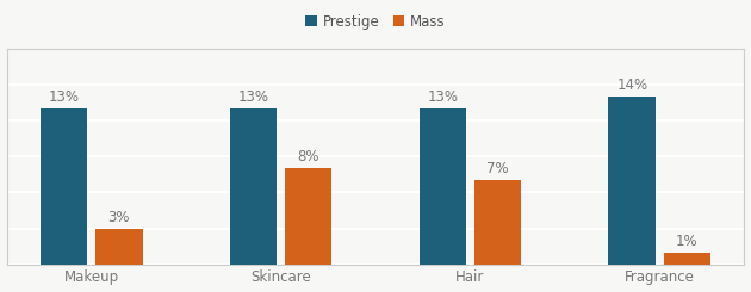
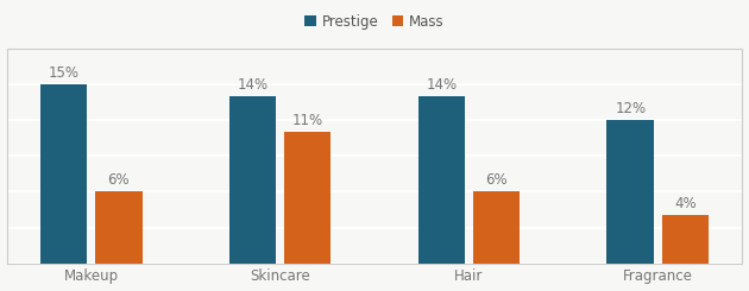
Prestige/Makeup: 13% -> 15%
Mass/Makeup: 3% -> 6%
Prestige/Skincare: 13% -> 14%
Mass/Skincare: 8% -> 11%
Prestige/Hair: 13% -> 14%
Mass/Hair: 7% -> 6%
Prestige/Fragrance: 14% -> 12%
Mass/Fragrance: 1% -> 4%
